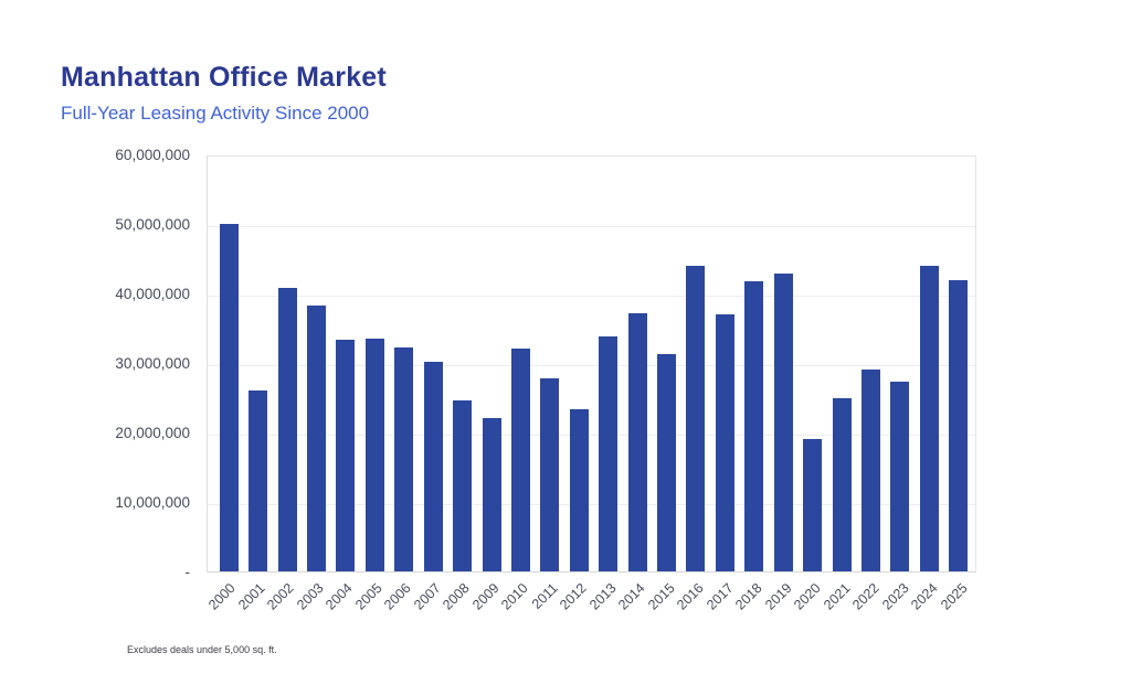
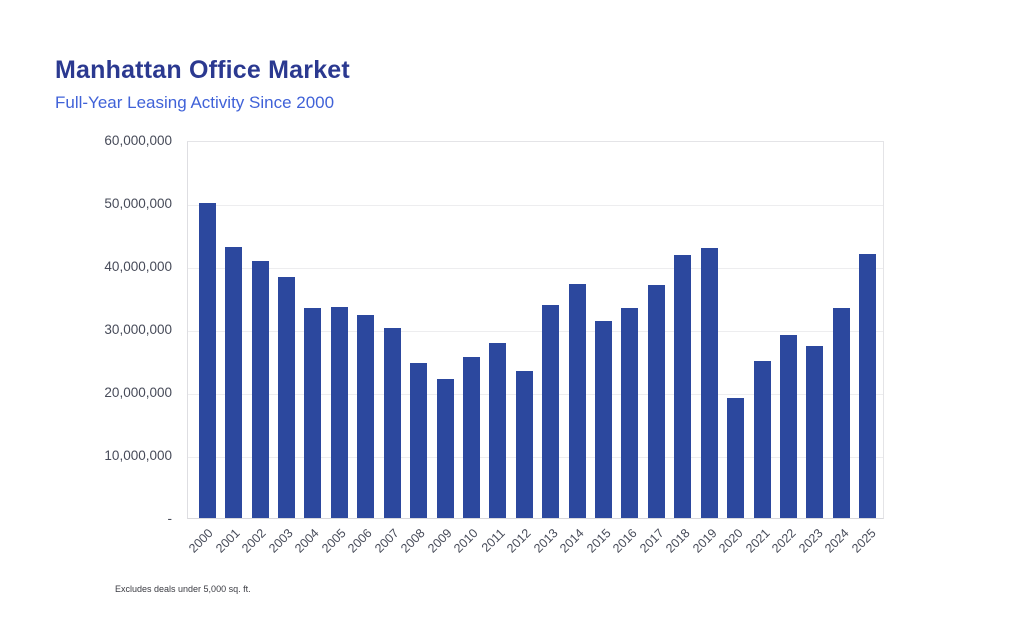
2001: 26000000 -> 43000000
2010: 32000000 -> 26000000
2016: 44000000 -> 33000000
2024: 44000000 -> 33000000
